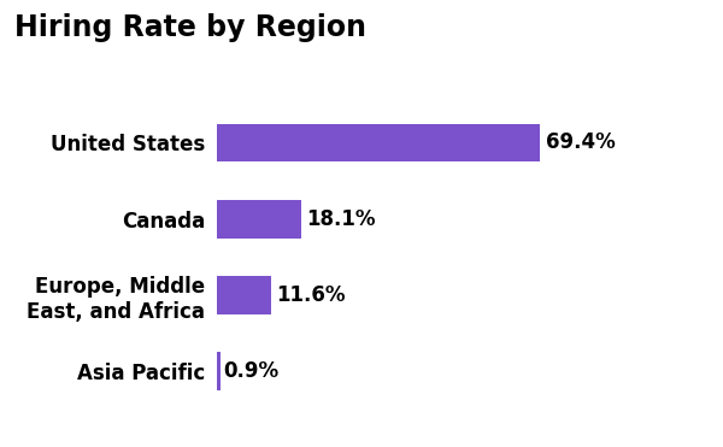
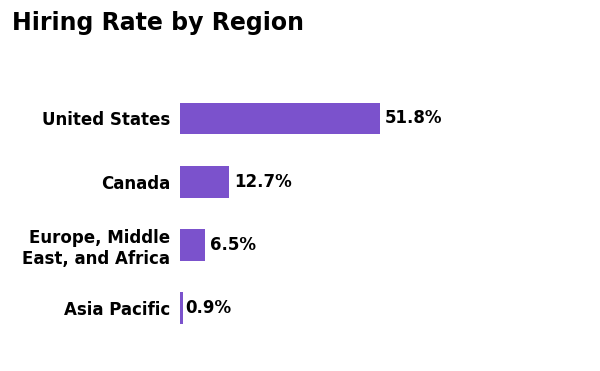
United States: 69.4% -> 51.8%
Canada: 18.1% -> 12.7%
Europe, Middle East, and Africa: 11.6% -> 6.5%
